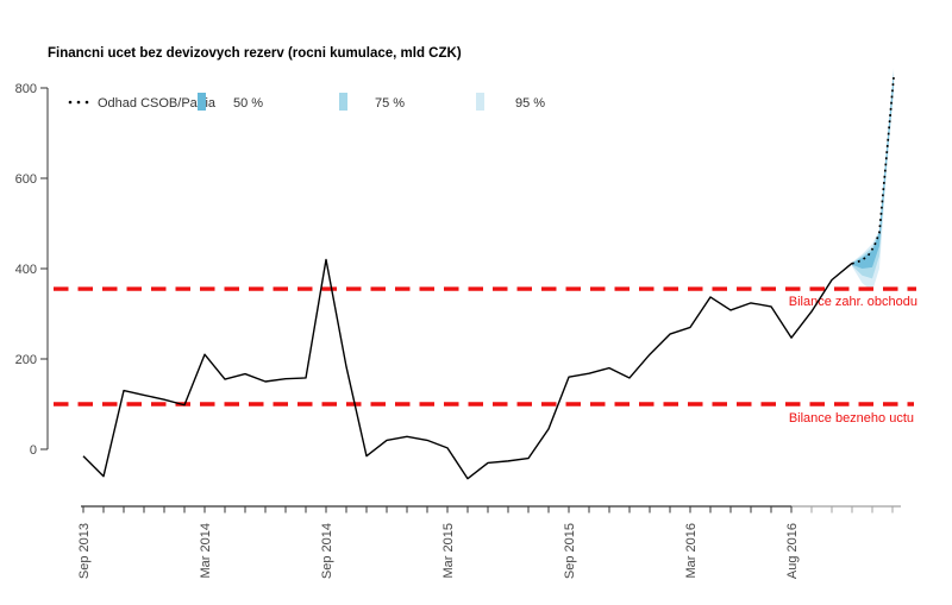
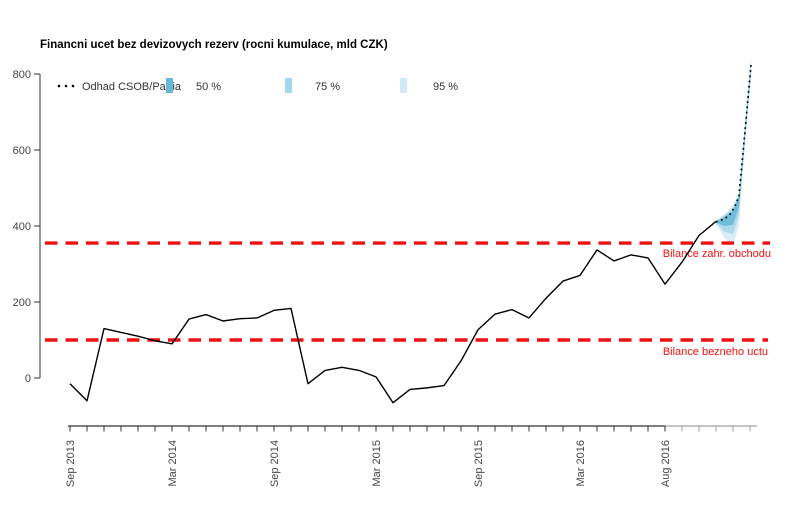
Mar 2014: 210 -> 90
Sep 2014: 420 -> 180
Sep 2015: 160 -> 130
